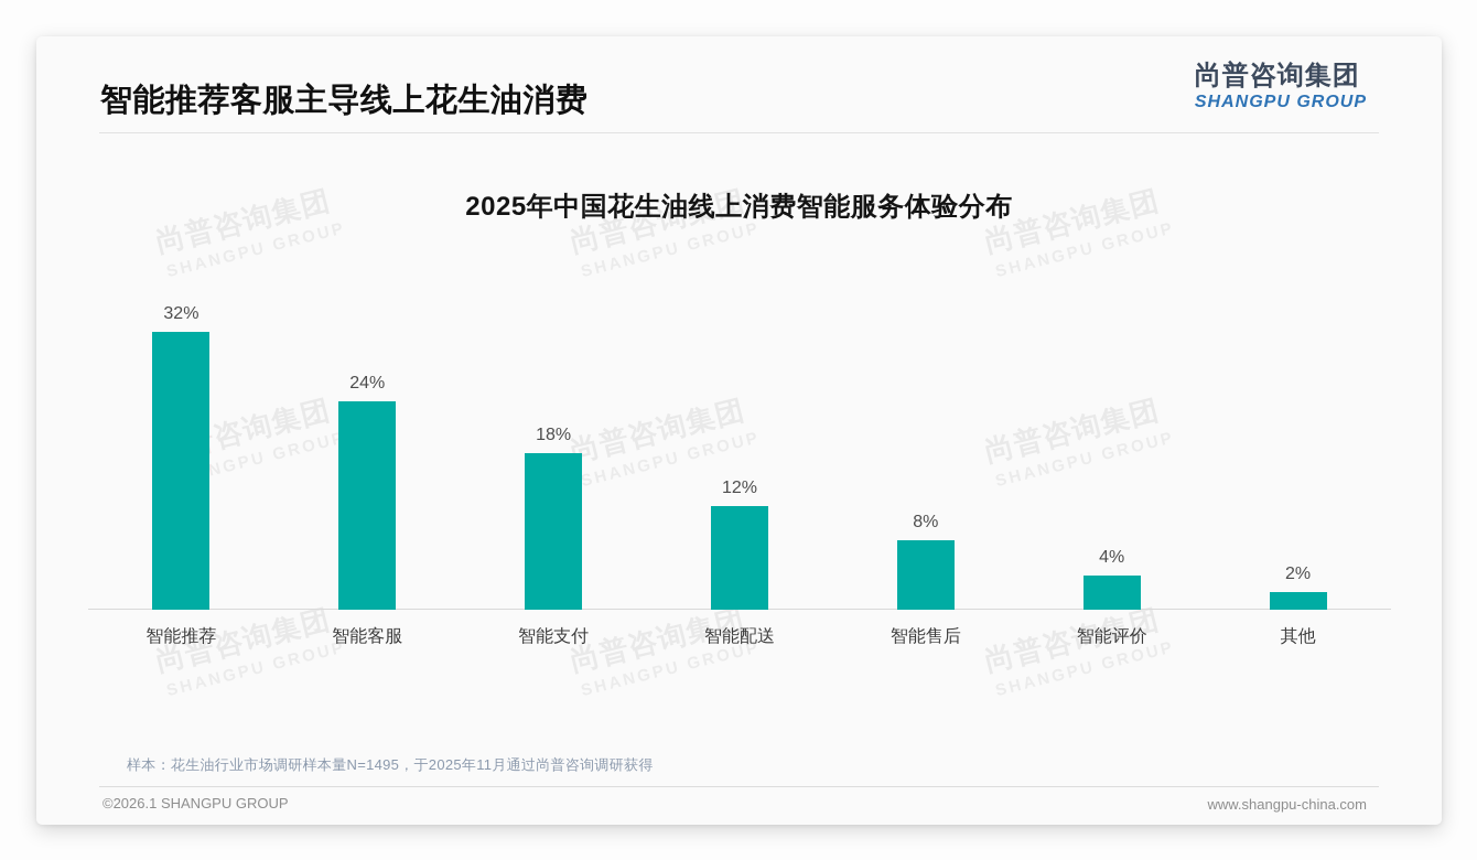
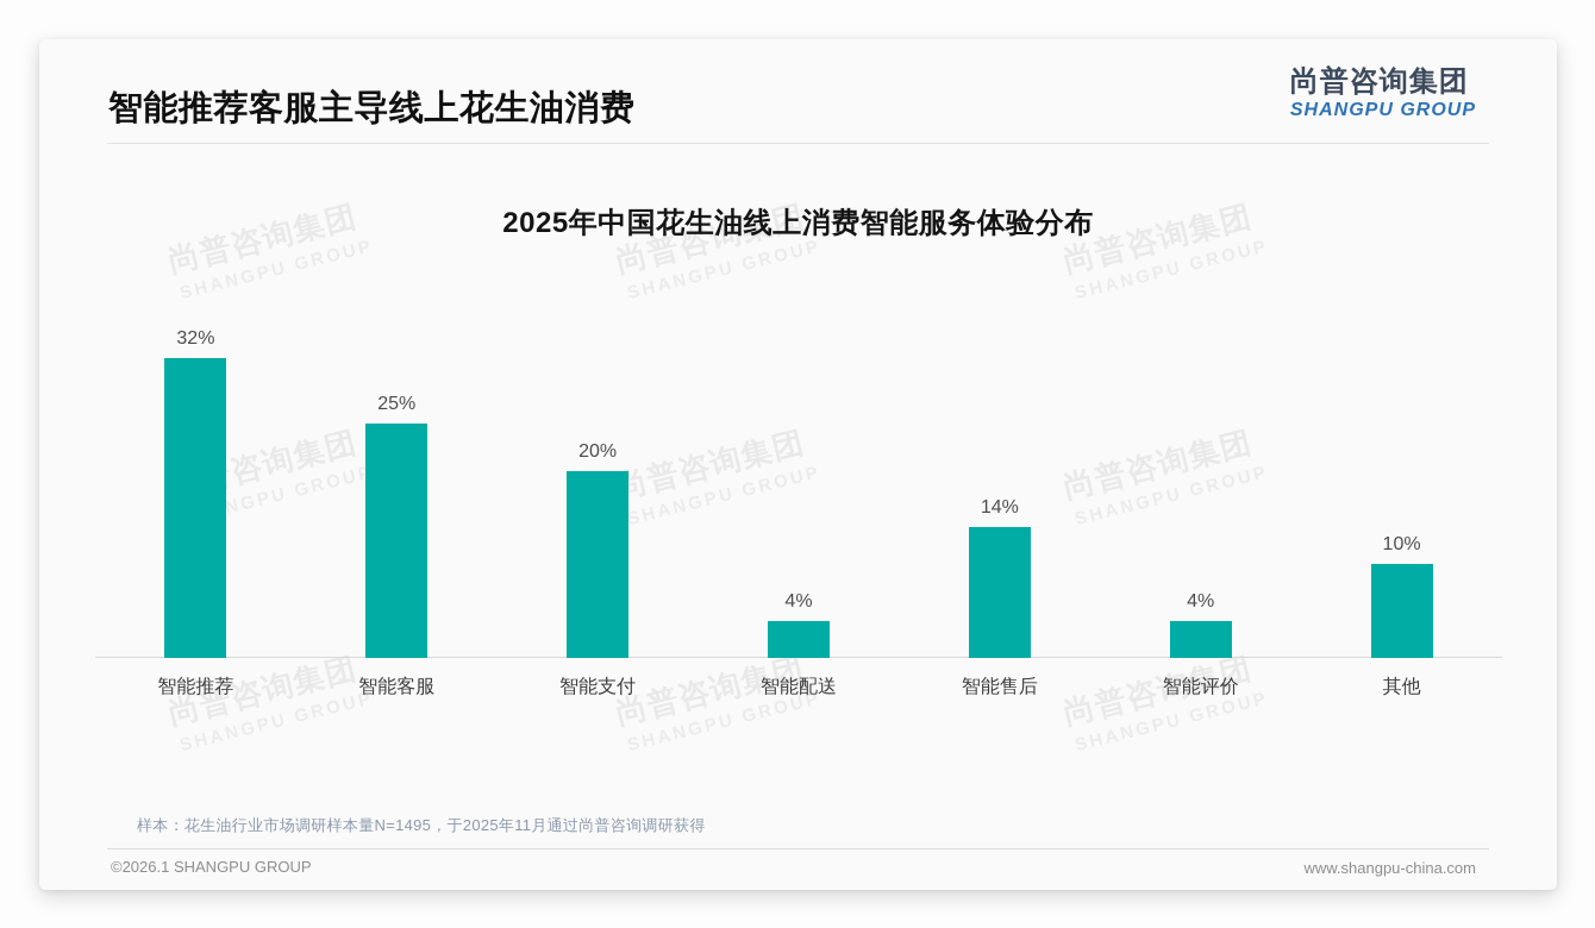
智能客服: 24% -> 25%
智能支付: 18% -> 20%
智能配送: 12% -> 4%
智能售后: 8% -> 14%
其他: 2% -> 10%
